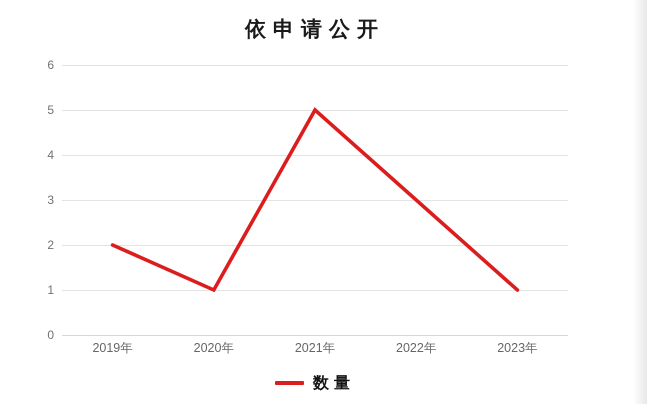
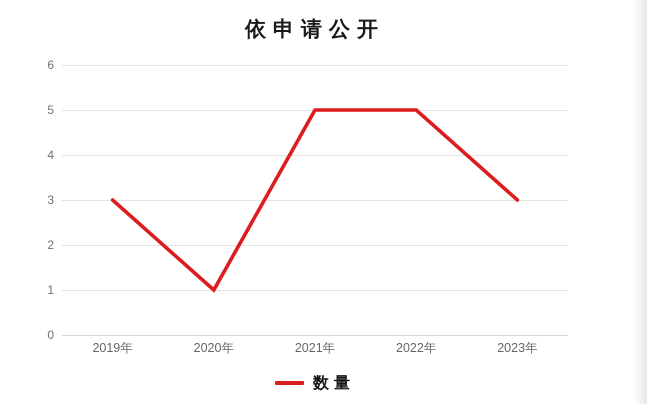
2019年: 2 -> 3
2022年: 3 -> 5
2023年: 1 -> 3
